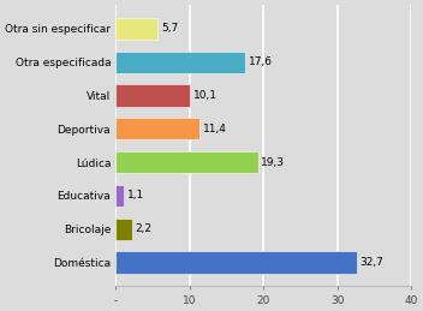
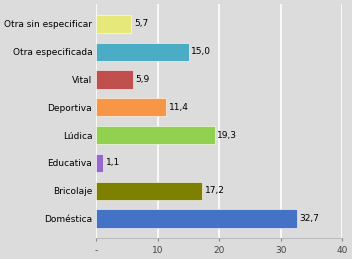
Otra especificada: 17,6 -> 15,0
Vital: 10,1 -> 5,9
Bricolaje: 2,2 -> 17,2
